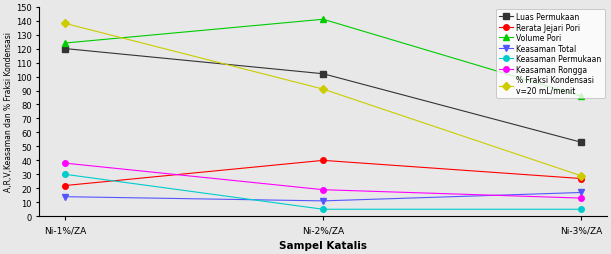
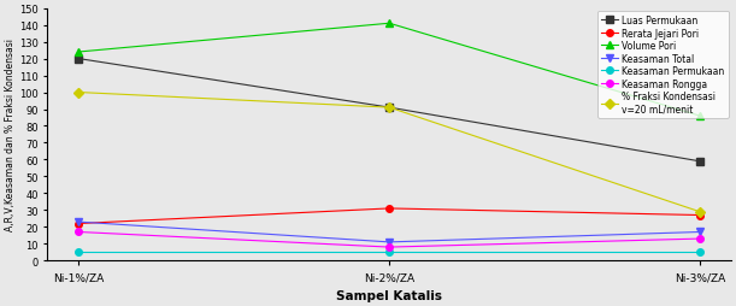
Keasaman Total/Ni-1%/ZA: 14 -> 23
Keasaman Permukaan/Ni-1%/ZA: 30 -> 5
Keasaman Rongga/Ni-1%/ZA: 38 -> 17
% Fraksi Kondensasi v=20 mL/menit/Ni-1%/ZA: 138 -> 100
Luas Permukaan/Ni-2%/ZA: 102 -> 91
Rerata Jejari Pori/Ni-2%/ZA: 40 -> 31
Keasaman Rongga/Ni-2%/ZA: 19 -> 8
Luas Permukaan/Ni-3%/ZA: 53 -> 59
